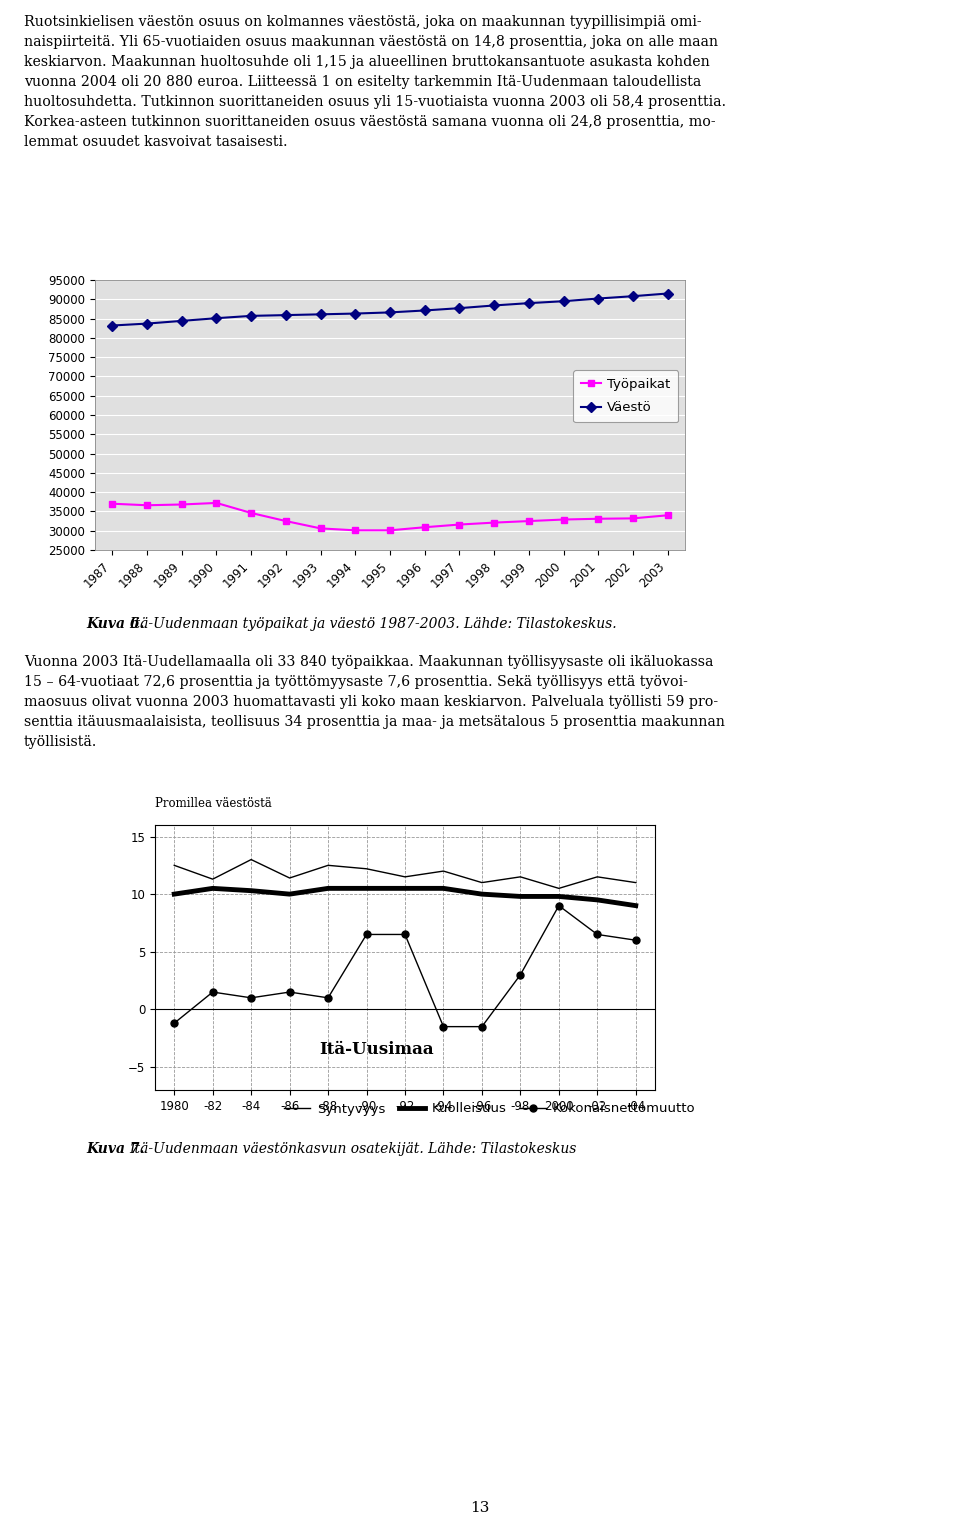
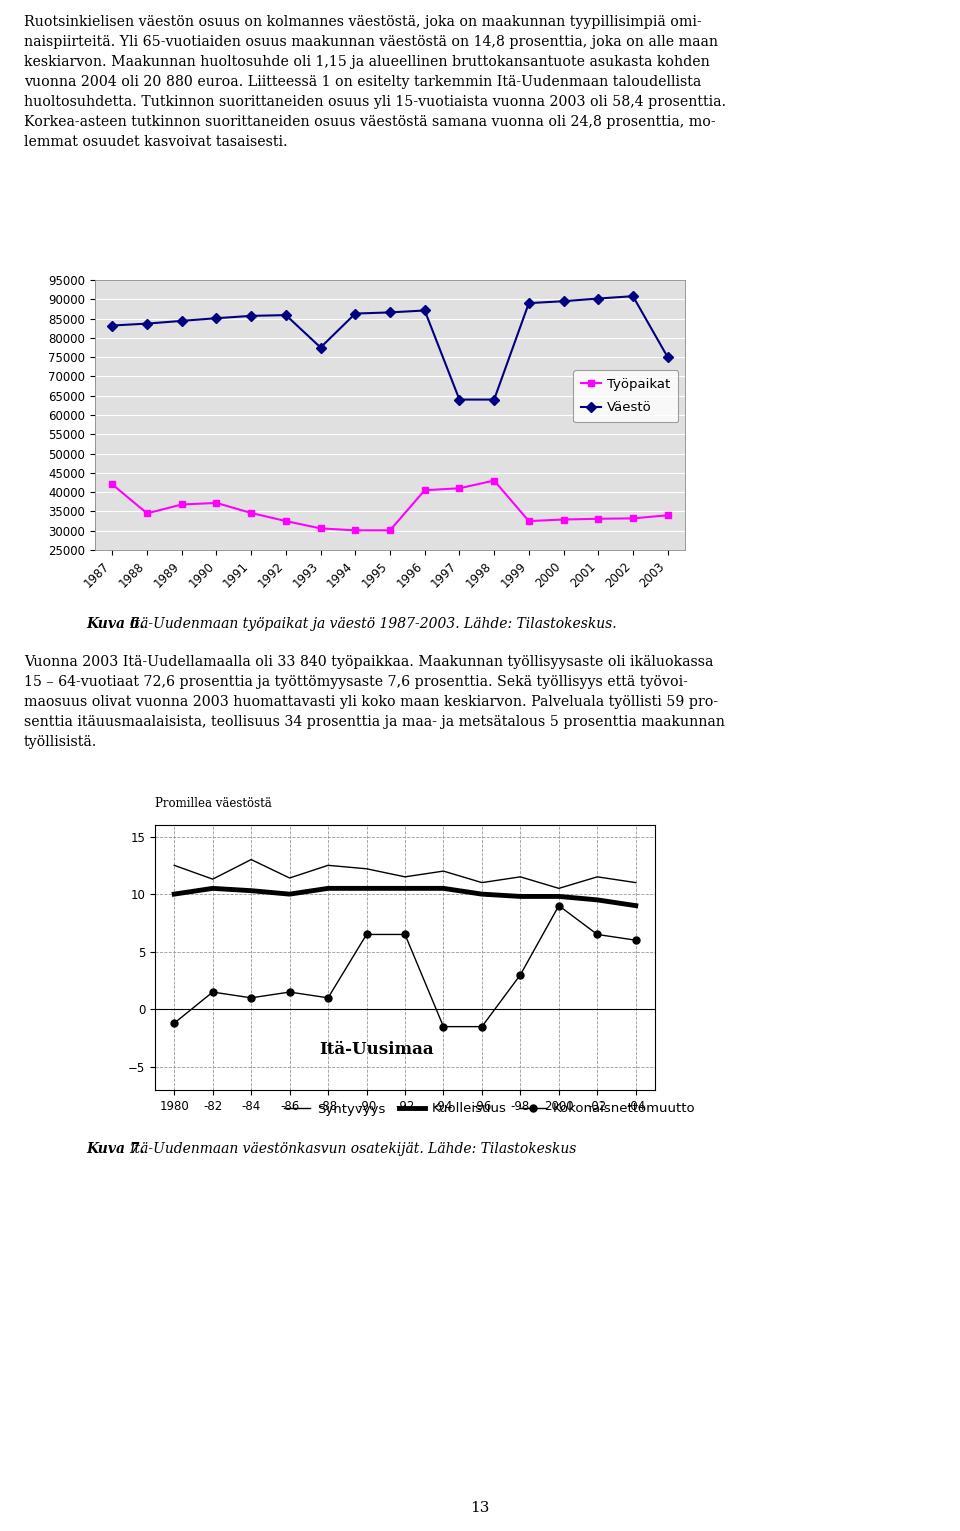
Työpaikat/1987: 37000 -> 42000
Työpaikat/1988: 36600 -> 34500
Väestö/1993: 86100 -> 77500
Työpaikat/1996: 30900 -> 40500
Väestö/1997: 87700 -> 64000
Työpaikat/1997: 31600 -> 41000
Väestö/1998: 88400 -> 64000
Työpaikat/1998: 32100 -> 43000
Väestö/2003: 91500 -> 75000
